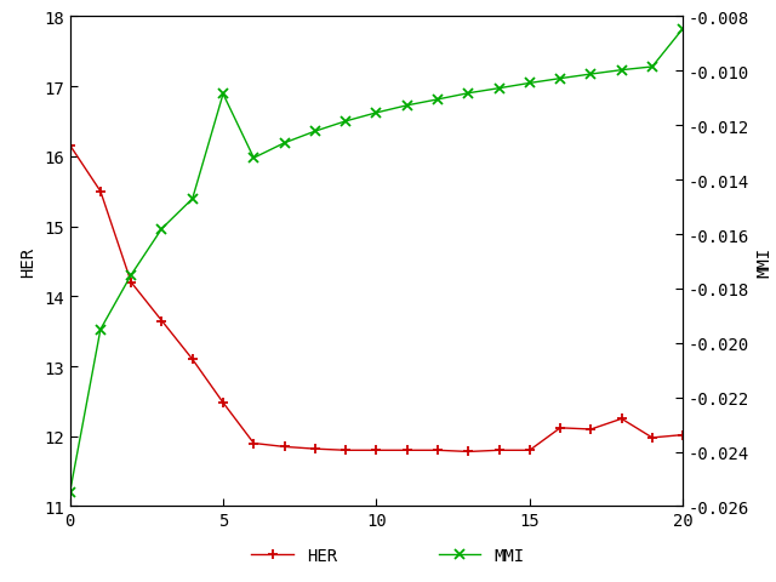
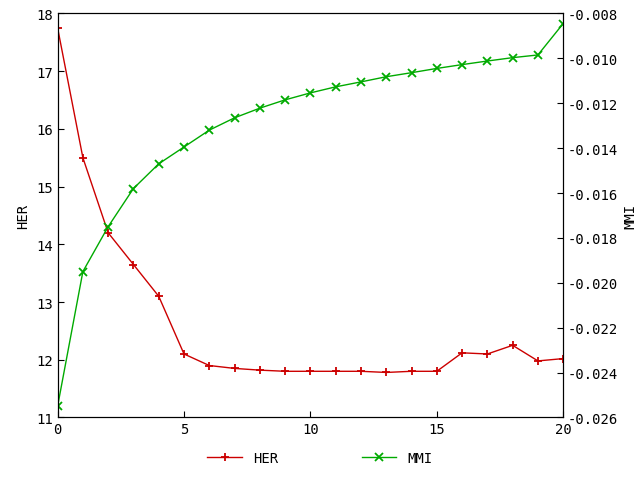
HER/0: 16.16 -> 17.75
HER/5: 12.48 -> 12.10
MMI/5: -0.01085 -> -0.01395
